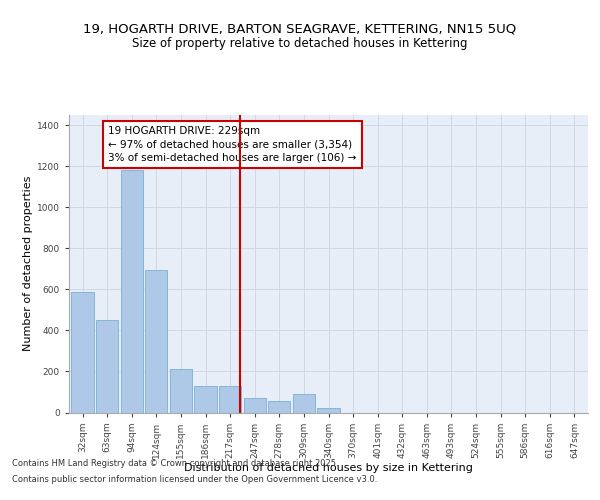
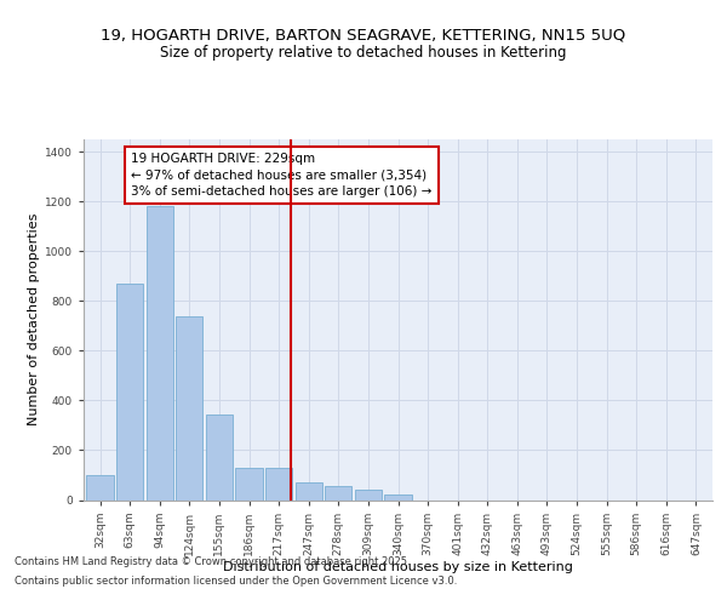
32sqm: 585 -> 100
63sqm: 450 -> 870
124sqm: 695 -> 740
155sqm: 210 -> 345
309sqm: 90 -> 40
